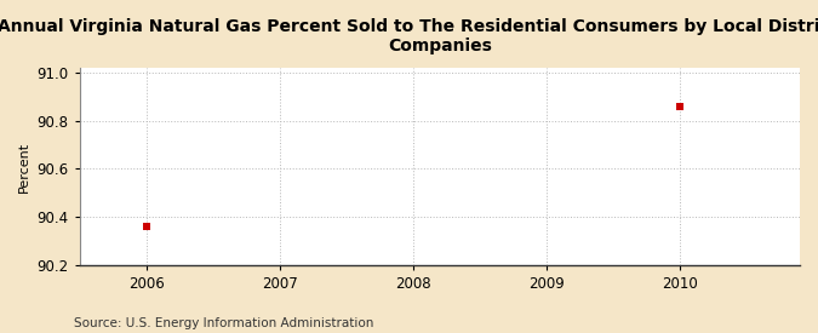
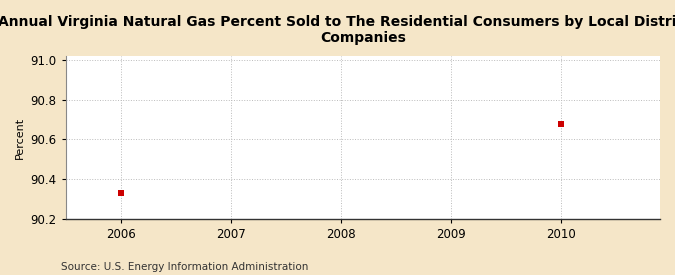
2006: 90.36 -> 90.33
2010: 90.86 -> 90.68
